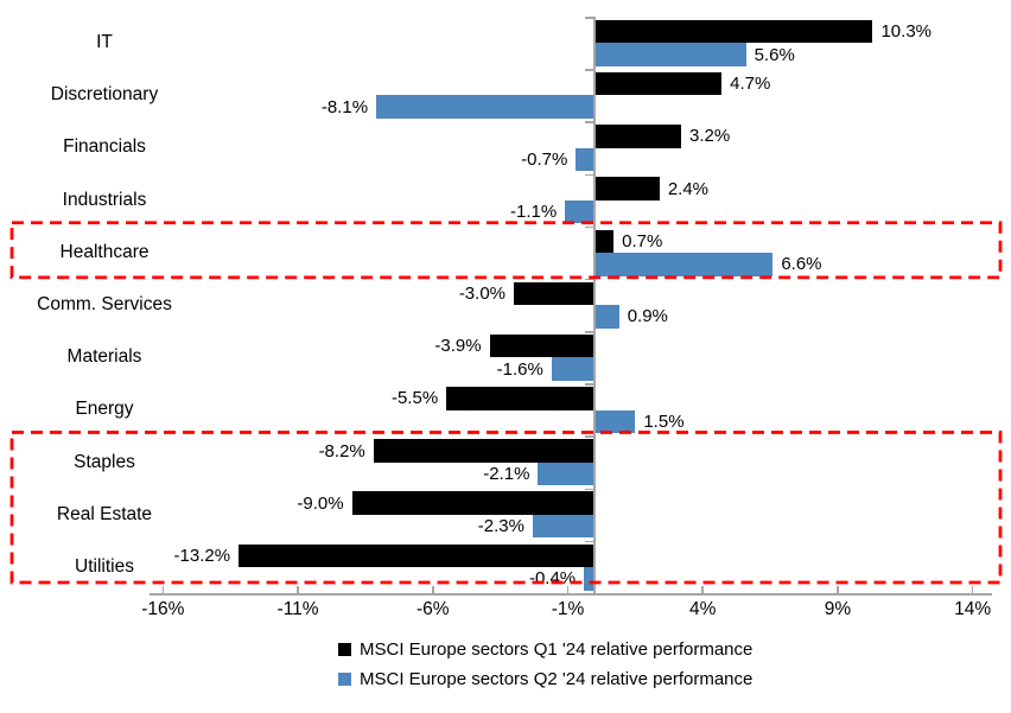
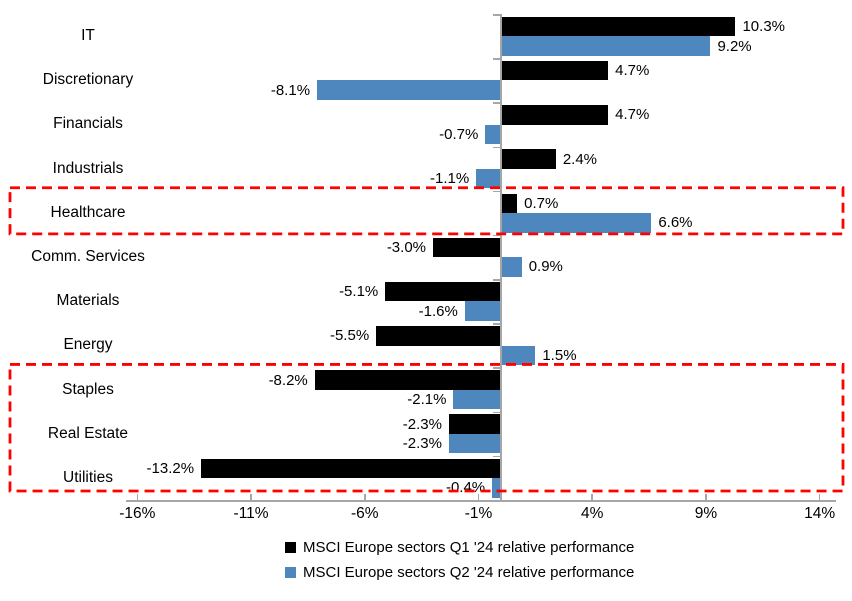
MSCI Europe sectors Q2 '24 relative performance/IT: 5.6% -> 9.2%
MSCI Europe sectors Q1 '24 relative performance/Financials: 3.2% -> 4.7%
MSCI Europe sectors Q1 '24 relative performance/Materials: -3.9% -> -5.1%
MSCI Europe sectors Q1 '24 relative performance/Real Estate: -9.0% -> -2.3%
